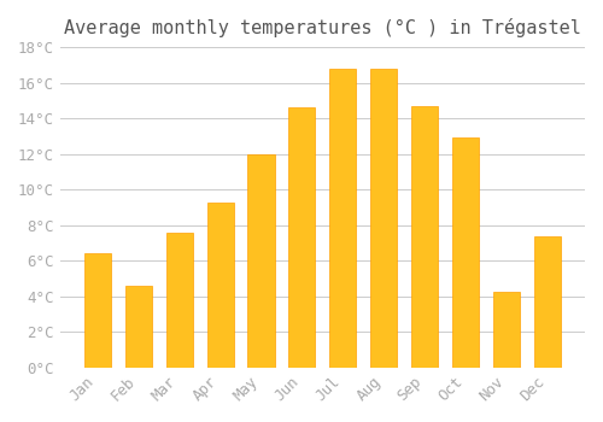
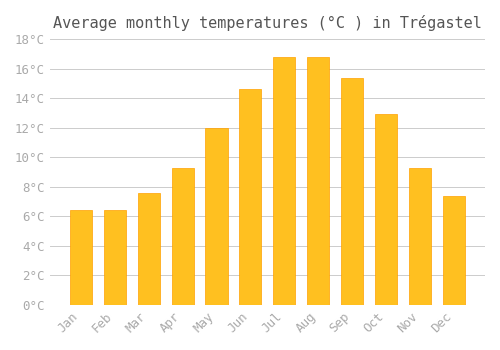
Feb: 4.6°C -> 6.4°C
Sep: 14.7°C -> 15.4°C
Nov: 4.3°C -> 9.3°C
